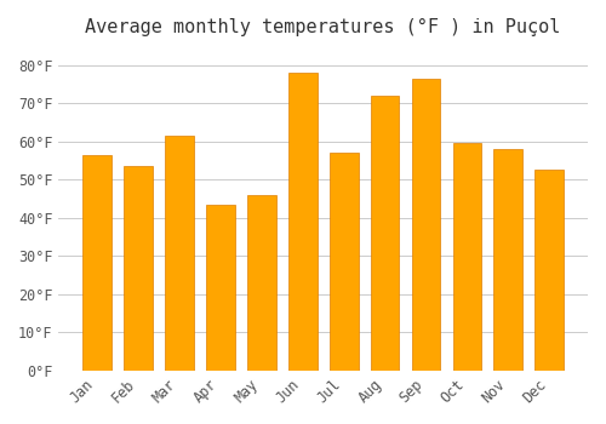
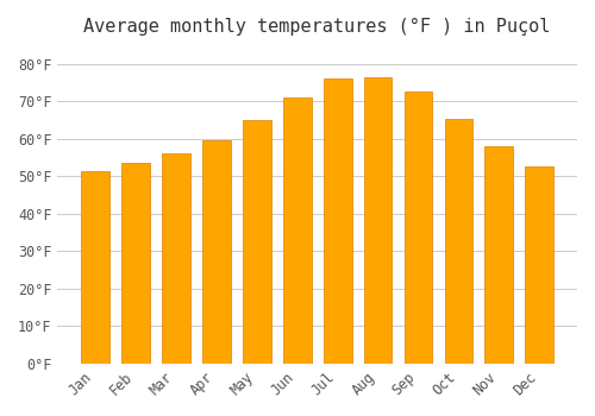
Jan: 56.5°F -> 51.5°F
Mar: 61.5°F -> 56.0°F
Apr: 43.5°F -> 59.5°F
May: 46.0°F -> 65.0°F
Jun: 78.0°F -> 71.0°F
Jul: 57.0°F -> 76.0°F
Aug: 72.0°F -> 76.5°F
Sep: 76.5°F -> 72.5°F
Oct: 59.5°F -> 65.5°F
